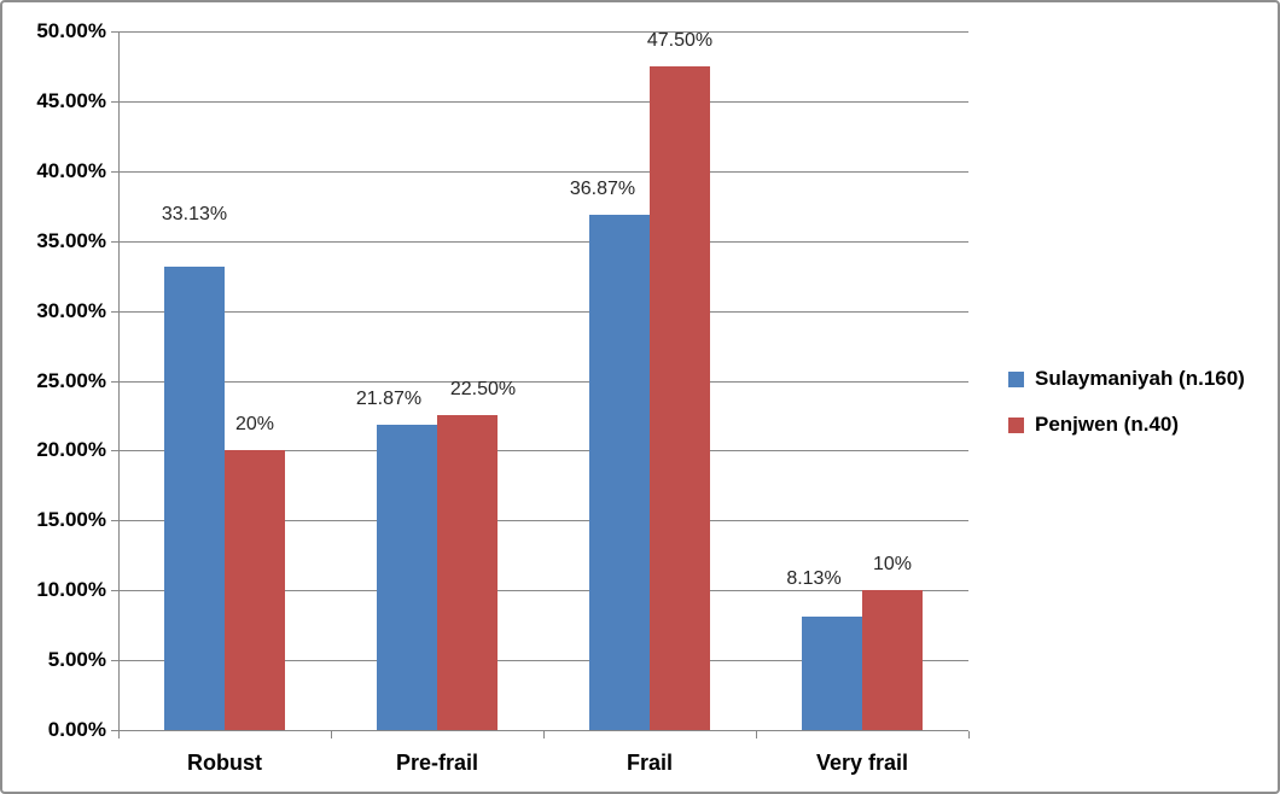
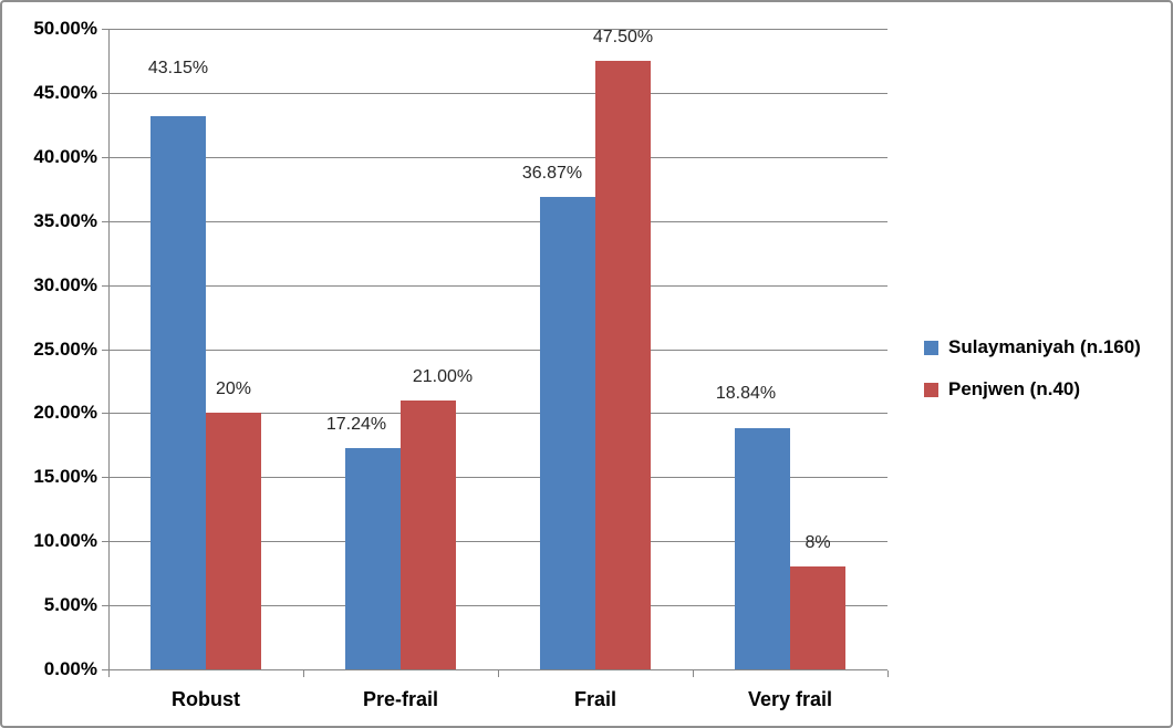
Sulaymaniyah (n.160)/Robust: 33.13% -> 43.15%
Sulaymaniyah (n.160)/Pre-frail: 21.87% -> 17.24%
Penjwen (n.40)/Pre-frail: 22.50% -> 21.00%
Sulaymaniyah (n.160)/Very frail: 8.13% -> 18.84%
Penjwen (n.40)/Very frail: 10% -> 8%
